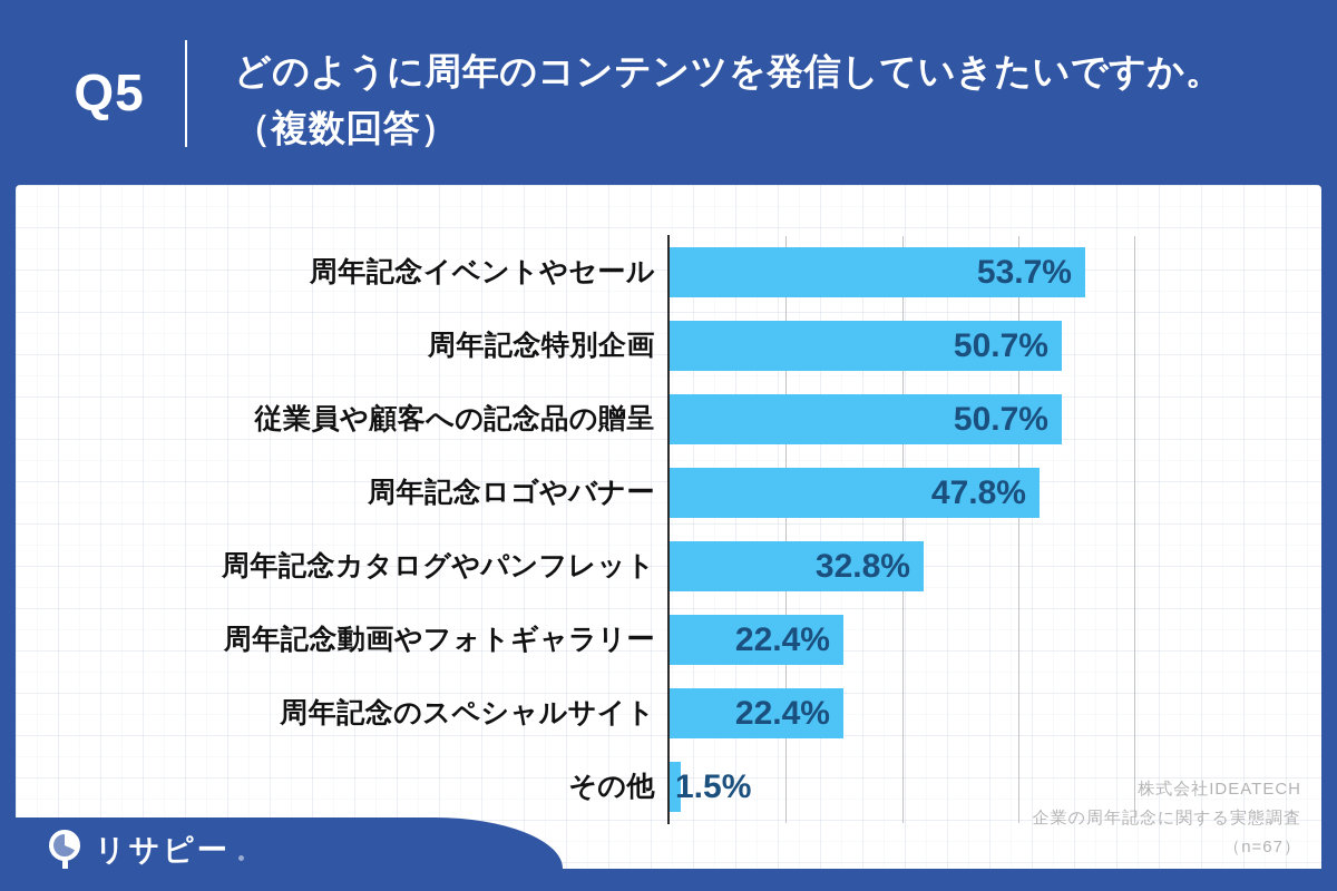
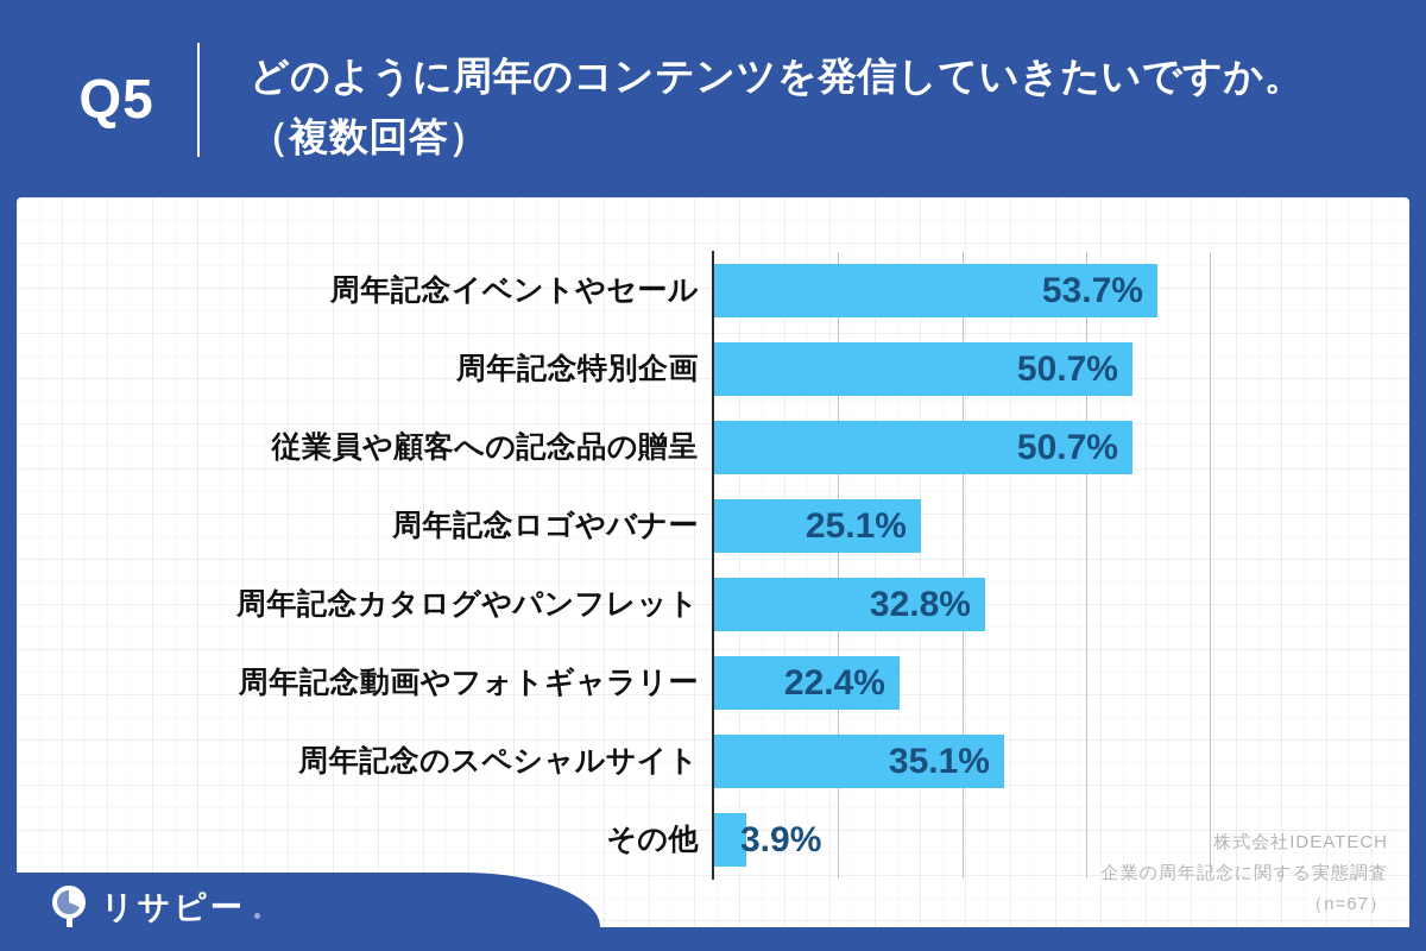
周年記念ロゴやバナー: 47.8% -> 25.1%
周年記念のスペシャルサイト: 22.4% -> 35.1%
その他: 1.5% -> 3.9%
